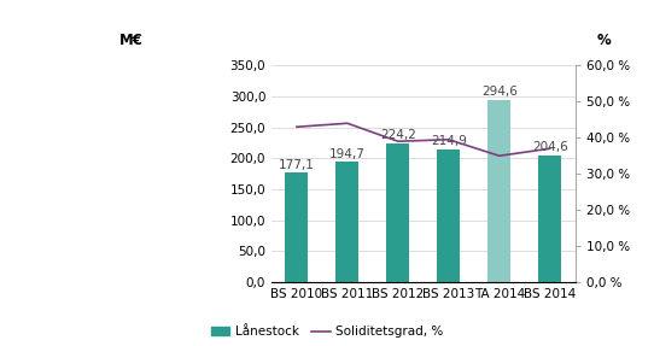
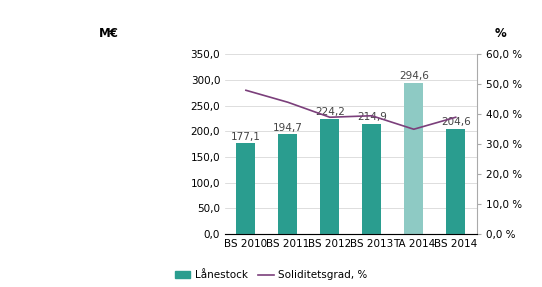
Soliditetsgrad, %/BS 2010: 43,0 % -> 48,0 %
Soliditetsgrad, %/BS 2014: 37,0 % -> 39,0 %
